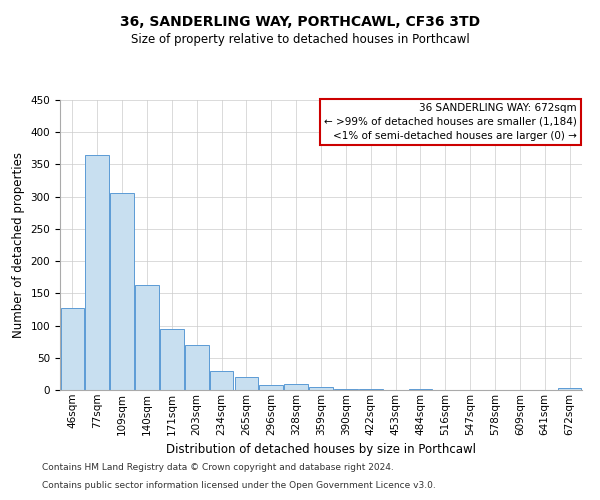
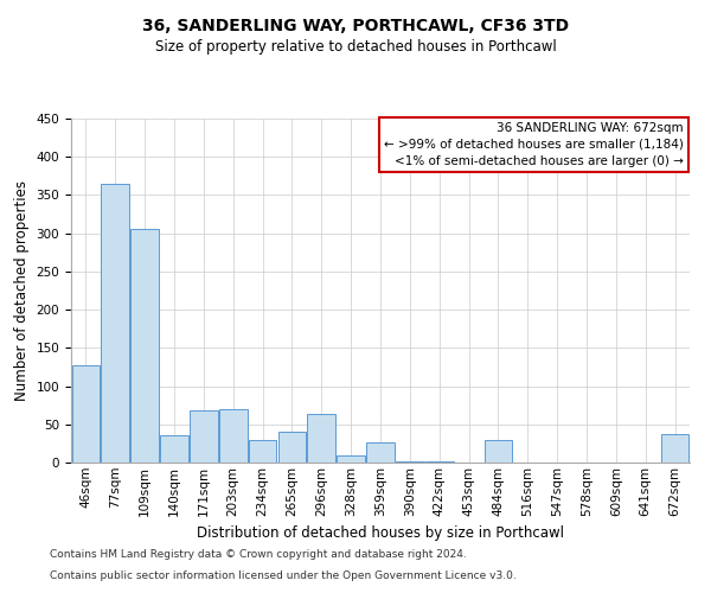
140sqm: 163 -> 36
171sqm: 95 -> 68
265sqm: 20 -> 40
296sqm: 8 -> 64
359sqm: 5 -> 26
484sqm: 2 -> 30
672sqm: 3 -> 38
